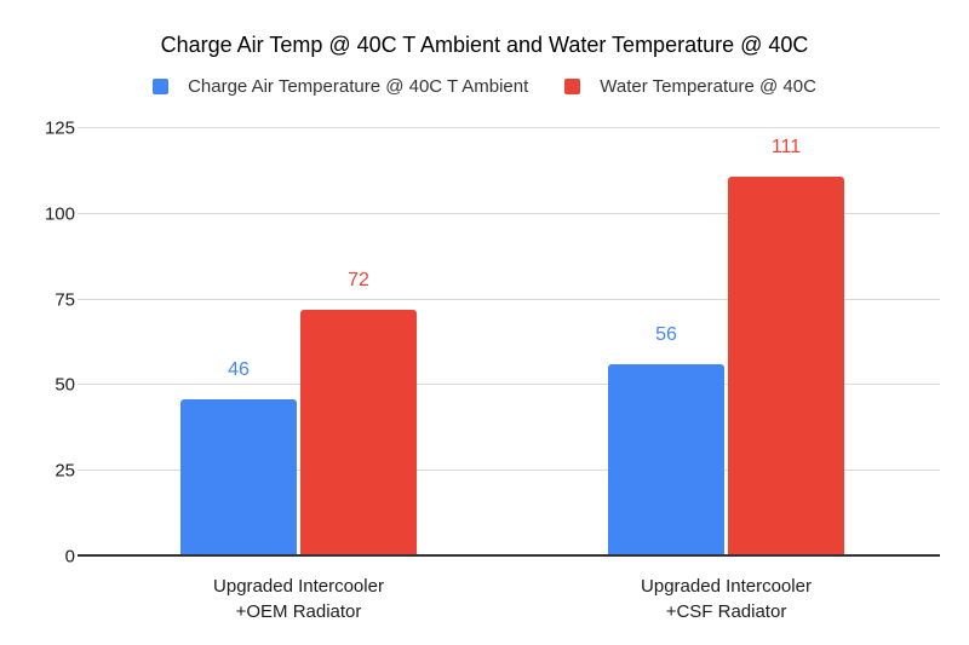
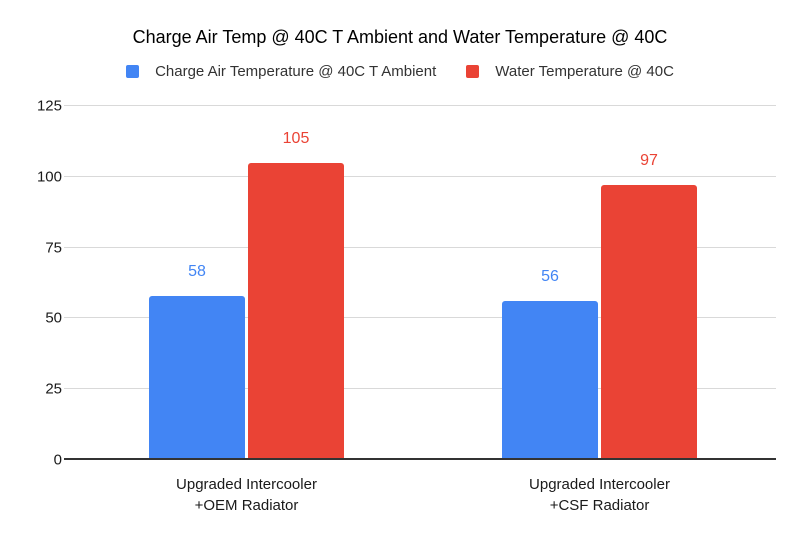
Charge Air Temperature @ 40C T Ambient/Upgraded Intercooler +OEM Radiator: 46 -> 58
Water Temperature @ 40C/Upgraded Intercooler +OEM Radiator: 72 -> 105
Water Temperature @ 40C/Upgraded Intercooler +CSF Radiator: 111 -> 97
